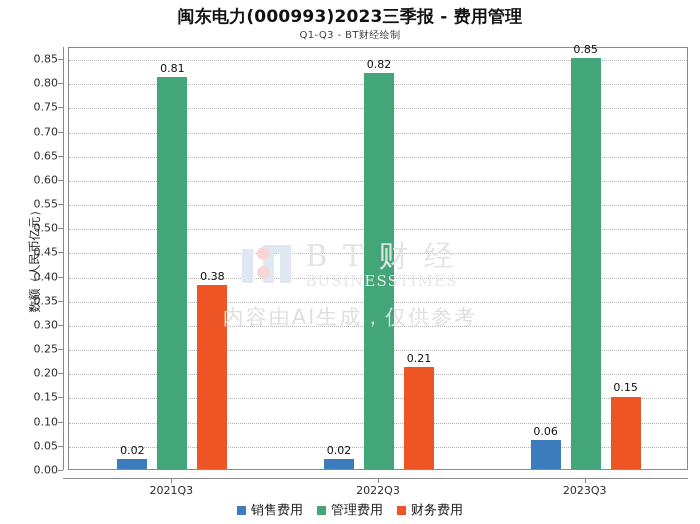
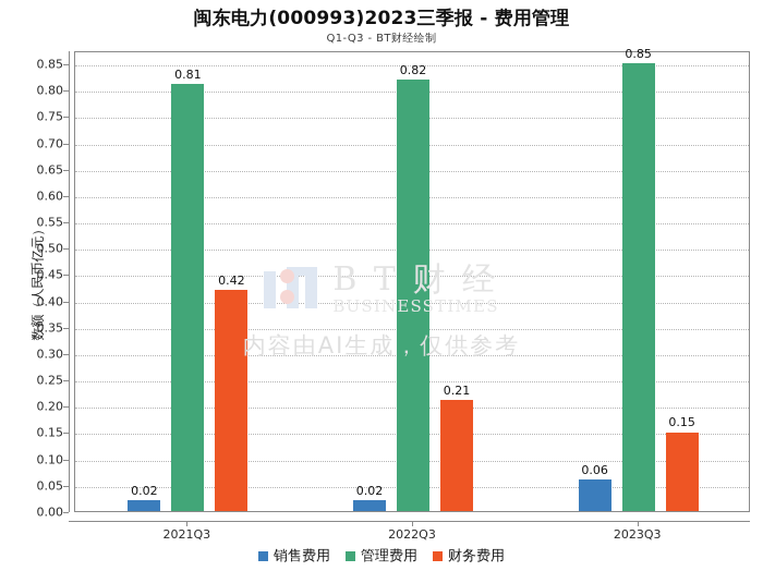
财务费用/2021Q3: 0.38 -> 0.42
